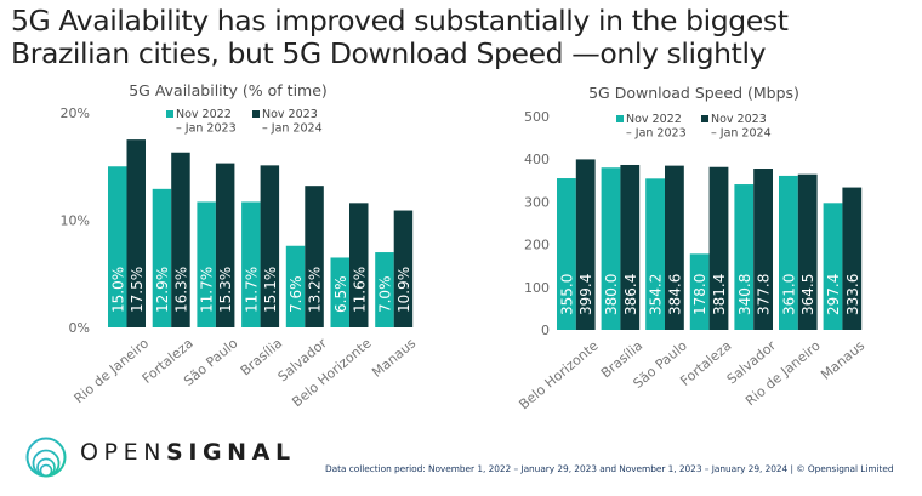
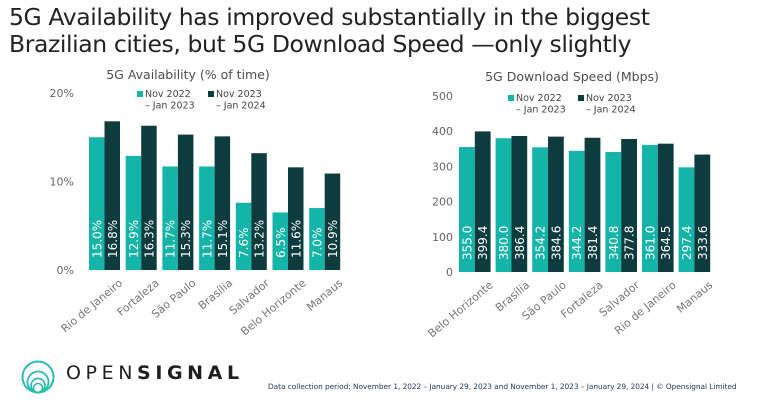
5G Availability (% of time)/Nov 2023 – Jan 2024/Rio de Janeiro: 17.5% -> 16.8%
5G Download Speed (Mbps)/Nov 2022 – Jan 2023/Fortaleza: 178.0 -> 344.2
